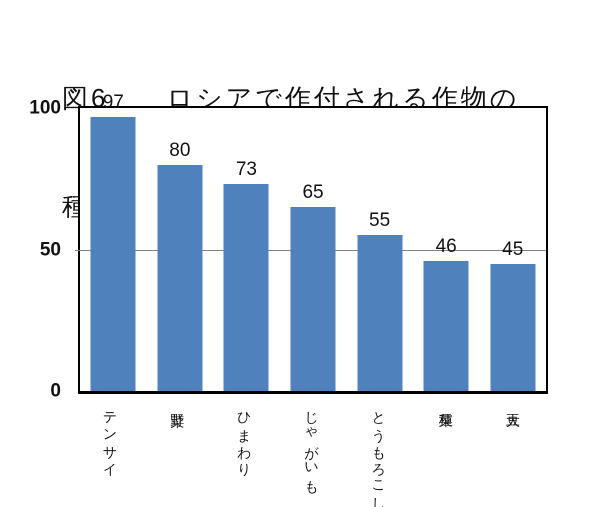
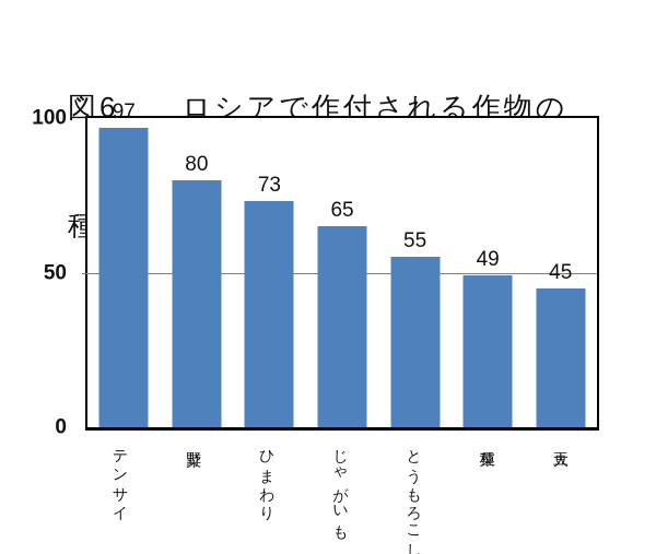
菜種: 46 -> 49
